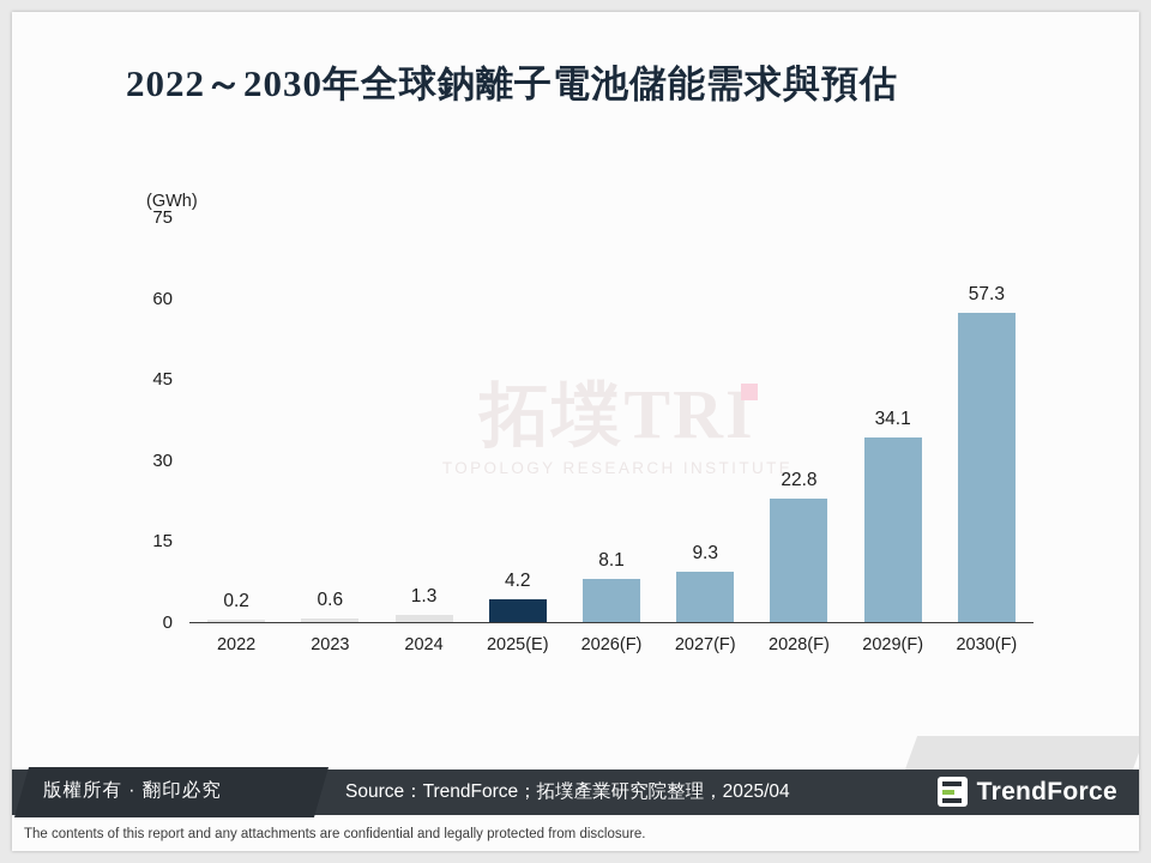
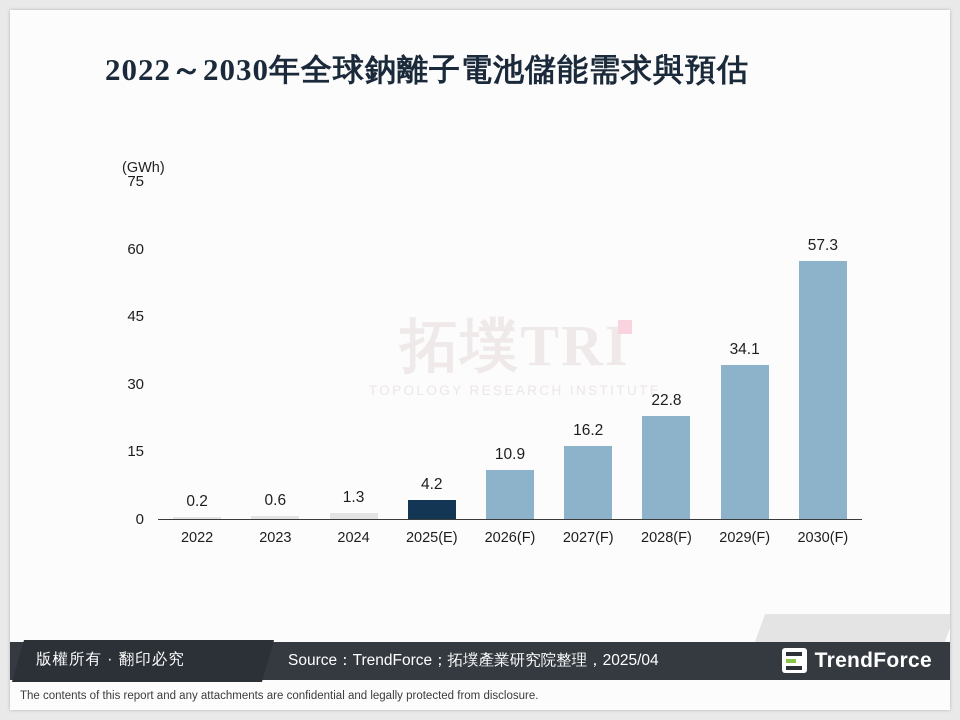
2026(F): 8.1 -> 10.9
2027(F): 9.3 -> 16.2
